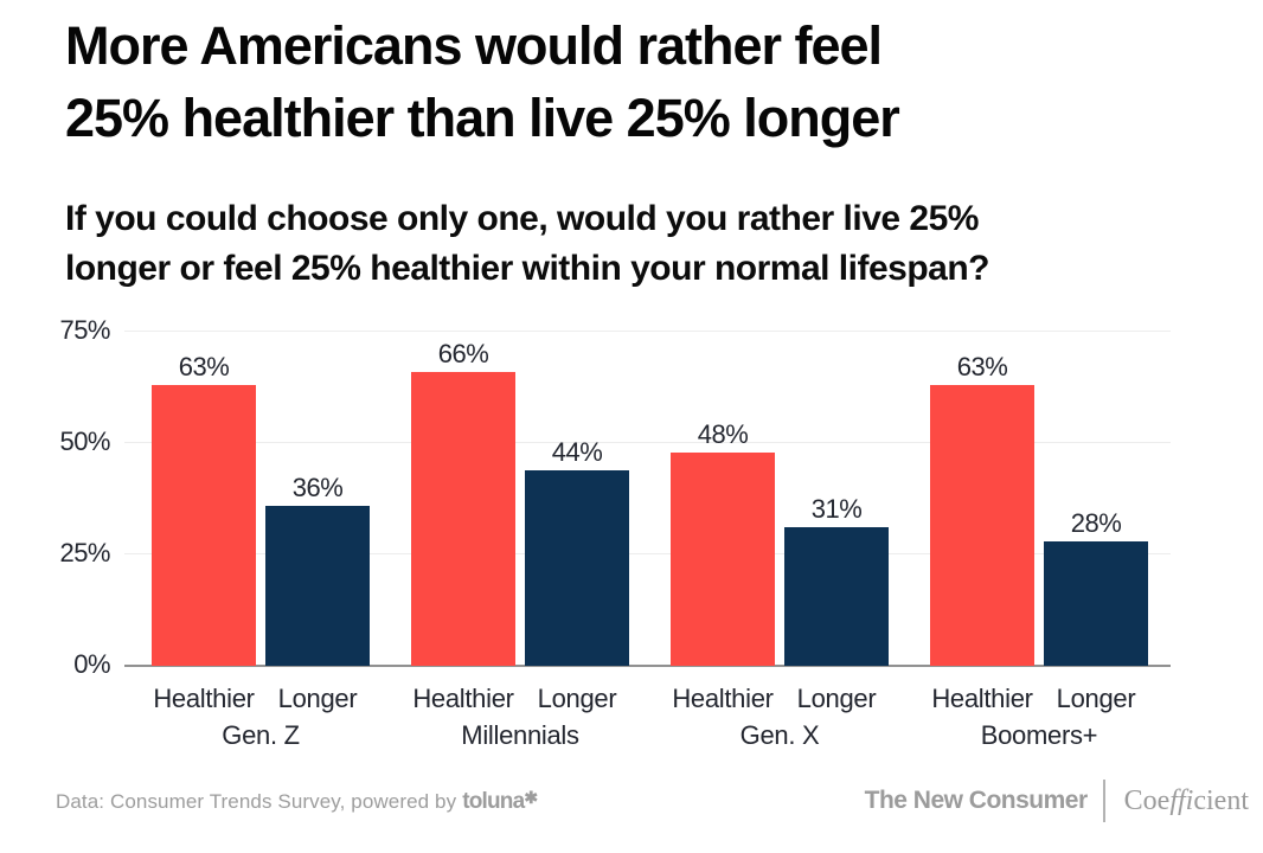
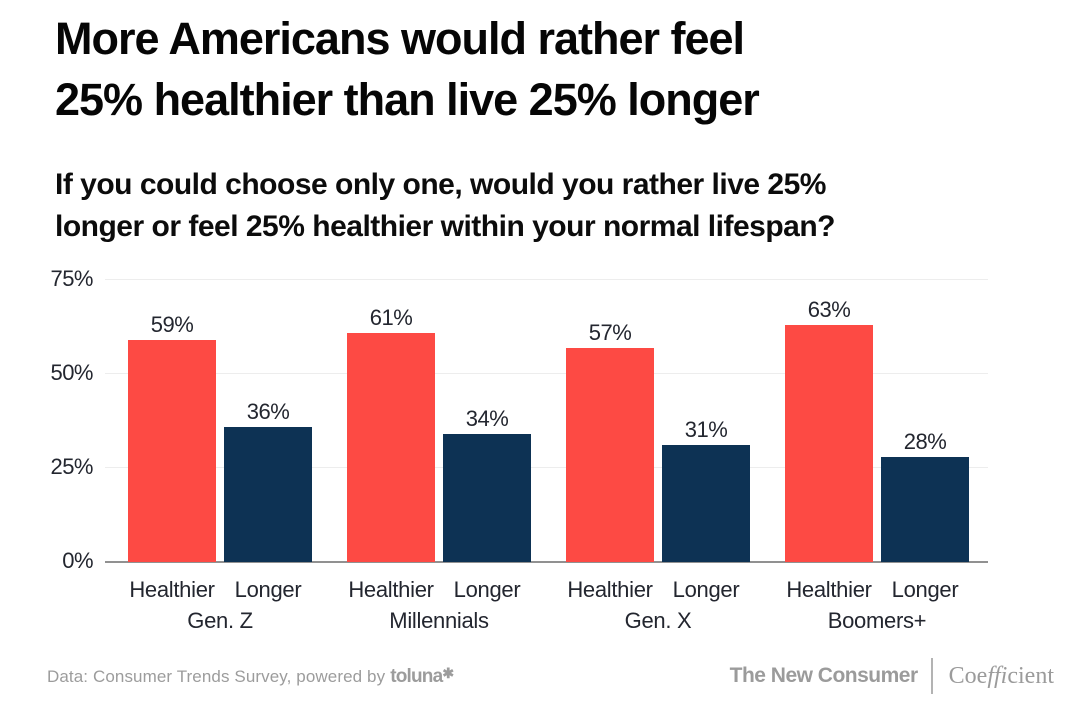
Healthier/Gen. Z: 63% -> 59%
Healthier/Millennials: 66% -> 61%
Longer/Millennials: 44% -> 34%
Healthier/Gen. X: 48% -> 57%
